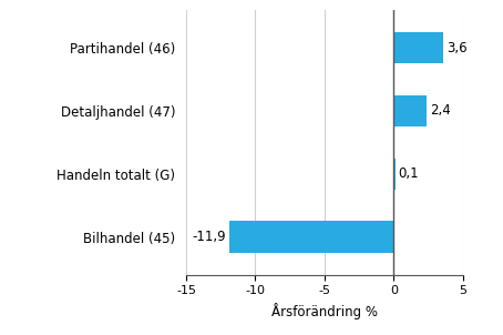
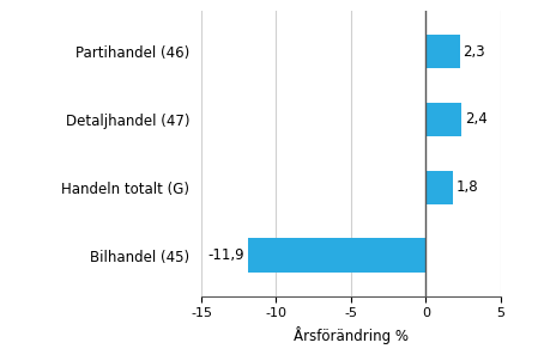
Partihandel (46): 3,6 -> 2,3
Handeln totalt (G): 0,1 -> 1,8
